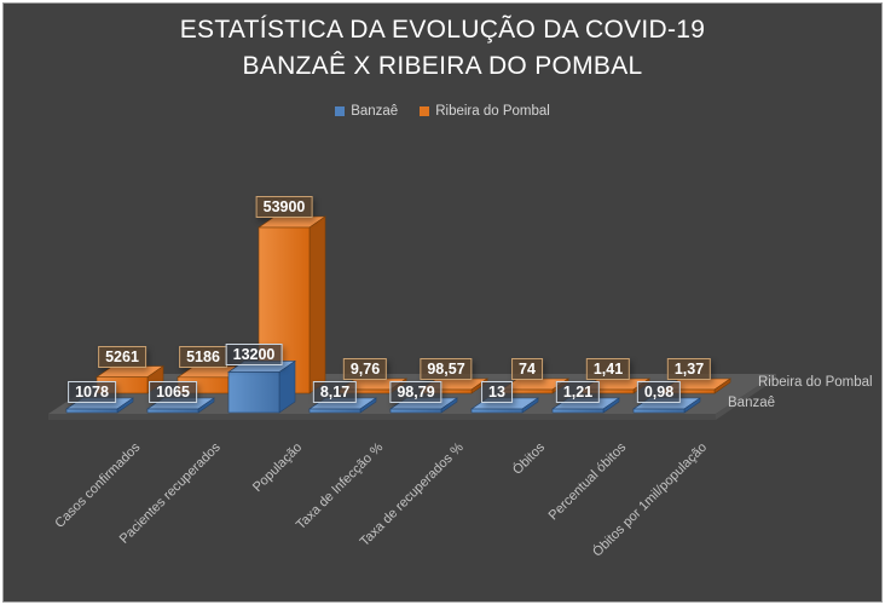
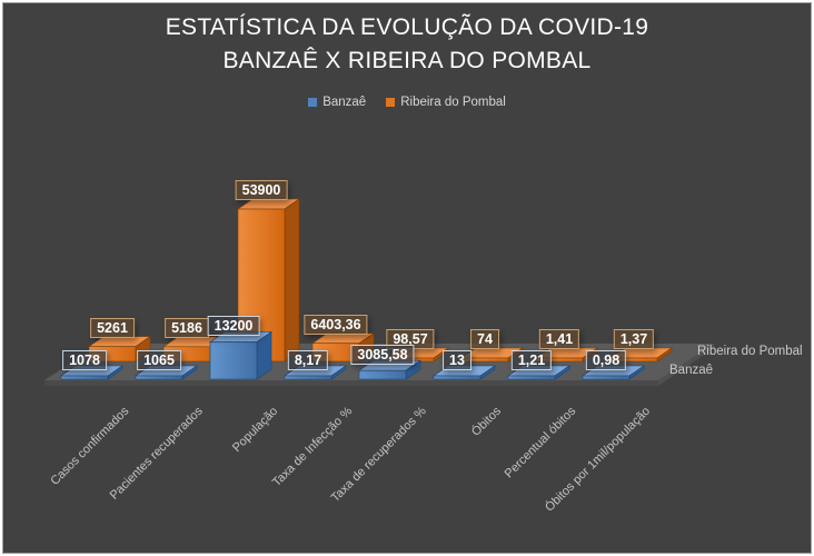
Ribeira do Pombal/Taxa de Infecção %: 9,76 -> 6403,36
Banzaê/Taxa de recuperados %: 98,79 -> 3085,58
